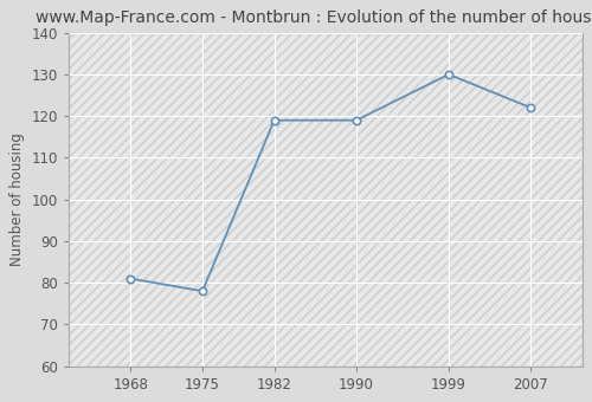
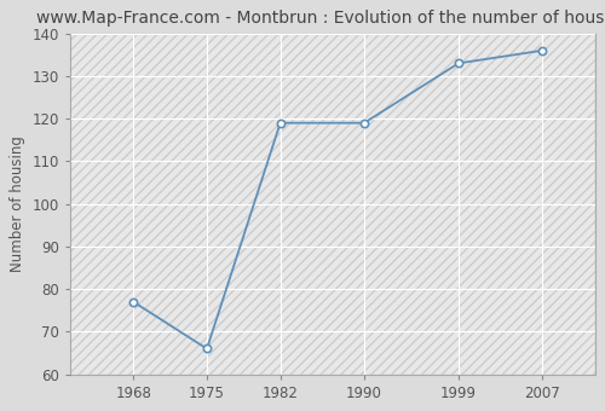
1968: 81 -> 77
1975: 78 -> 66
1999: 130 -> 133
2007: 122 -> 136
